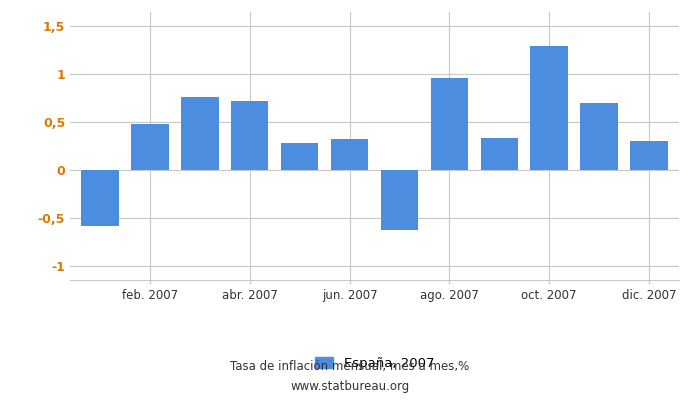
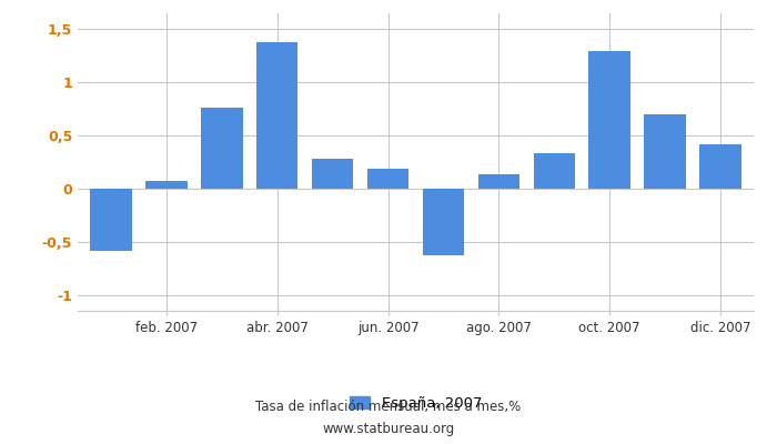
feb. 2007: 0,48 -> 0,07
abr. 2007: 0,72 -> 1,38
jun. 2007: 0,32 -> 0,19
ago. 2007: 0,96 -> 0,14
dic. 2007: 0,30 -> 0,42
